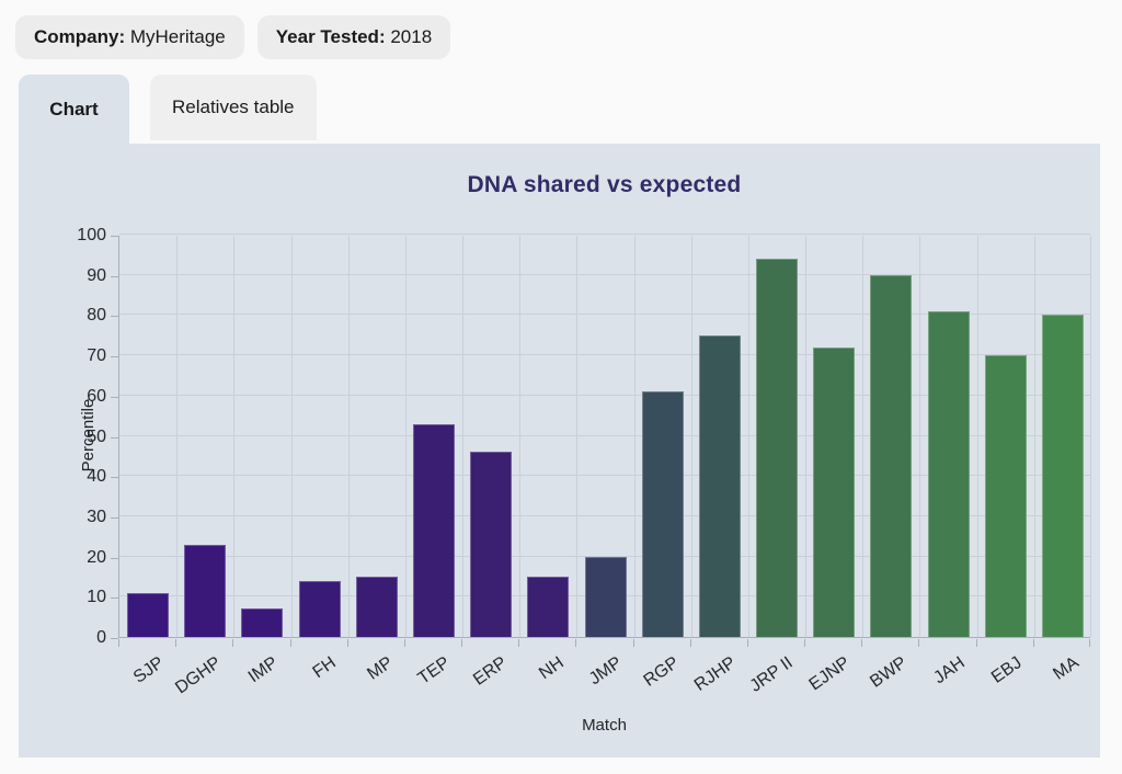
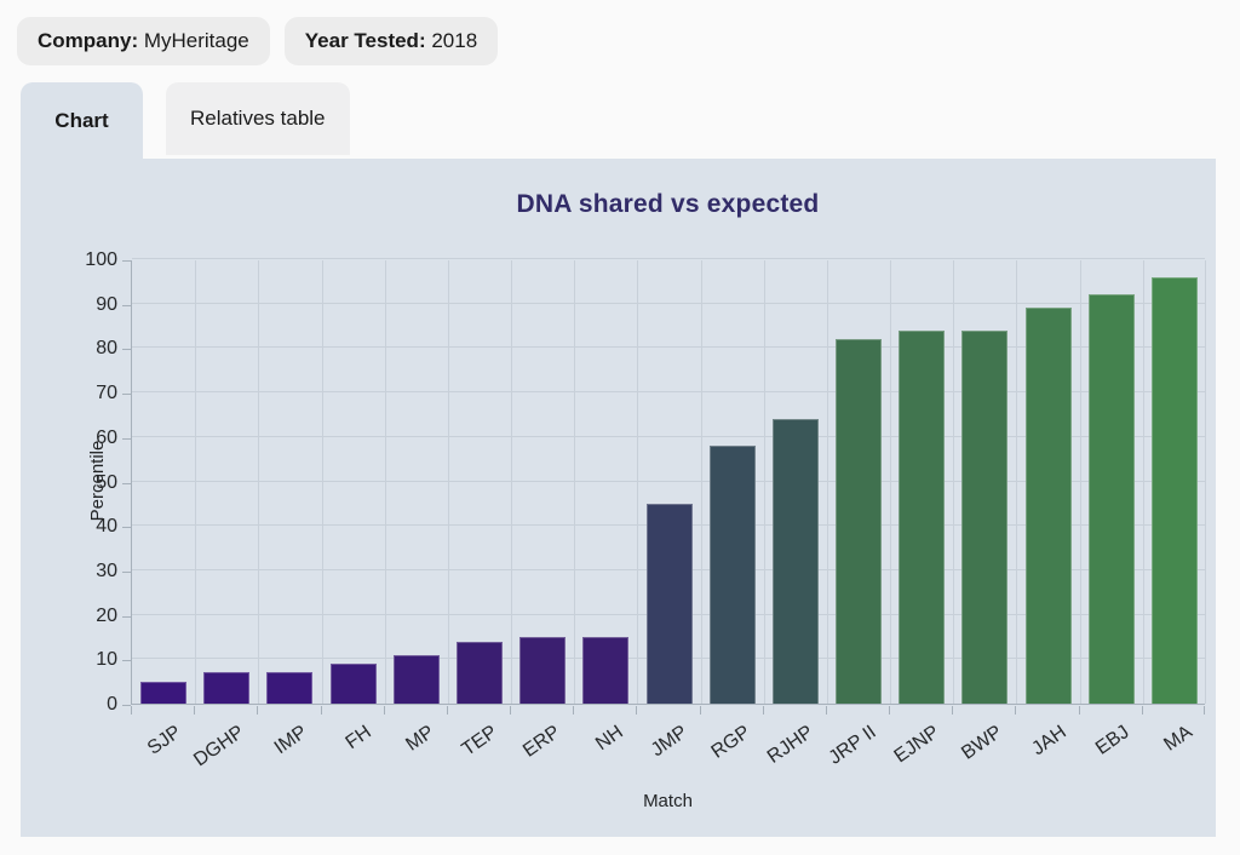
SJP: 11 -> 5
DGHP: 23 -> 7
FH: 14 -> 9
MP: 15 -> 11
TEP: 53 -> 14
ERP: 46 -> 15
JMP: 20 -> 45
RGP: 61 -> 58
RJHP: 75 -> 64
JRP II: 94 -> 82
EJNP: 72 -> 84
BWP: 90 -> 84
JAH: 81 -> 89
EBJ: 70 -> 92
MA: 80 -> 96
